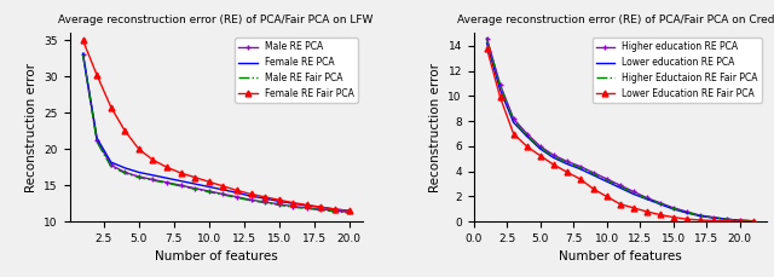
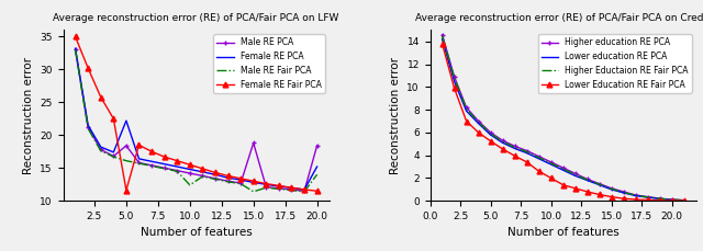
Average reconstruction error (RE) of PCA/Fair PCA on LFW/Male RE PCA/5.0: 16.2 -> 18.4
Average reconstruction error (RE) of PCA/Fair PCA on LFW/Female RE PCA/5.0: 16.8 -> 22.2
Average reconstruction error (RE) of PCA/Fair PCA on LFW/Female RE Fair PCA/5.0: 20.0 -> 11.6
Average reconstruction error (RE) of PCA/Fair PCA on LFW/Male RE Fair PCA/10.0: 14.1 -> 12.4
Average reconstruction error (RE) of PCA/Fair PCA on LFW/Male RE PCA/15.0: 12.4 -> 18.8
Average reconstruction error (RE) of PCA/Fair PCA on LFW/Male RE Fair PCA/15.0: 12.3 -> 11.4
Average reconstruction error (RE) of PCA/Fair PCA on LFW/Male RE PCA/20.0: 11.3 -> 18.4
Average reconstruction error (RE) of PCA/Fair PCA on LFW/Female RE PCA/20.0: 11.5 -> 15.2
Average reconstruction error (RE) of PCA/Fair PCA on LFW/Male RE Fair PCA/20.0: 11.2 -> 14.0
